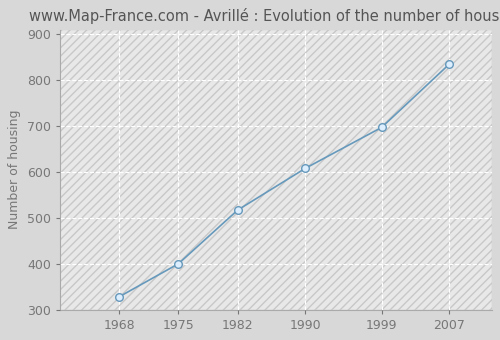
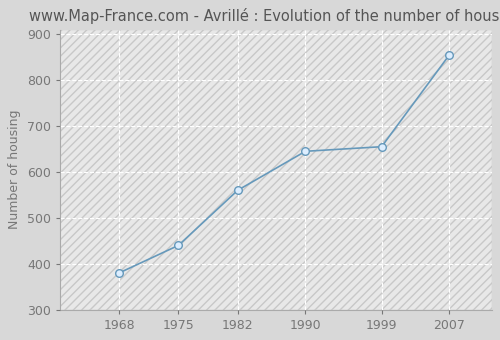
1968: 328 -> 380
1975: 400 -> 440
1982: 517 -> 560
1990: 608 -> 645
1999: 697 -> 655
2007: 835 -> 855
